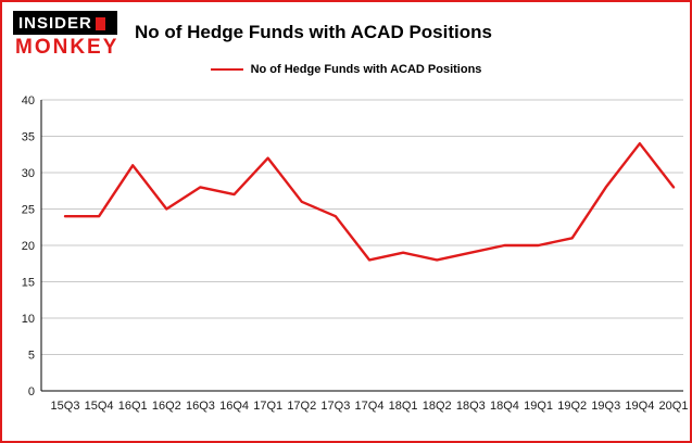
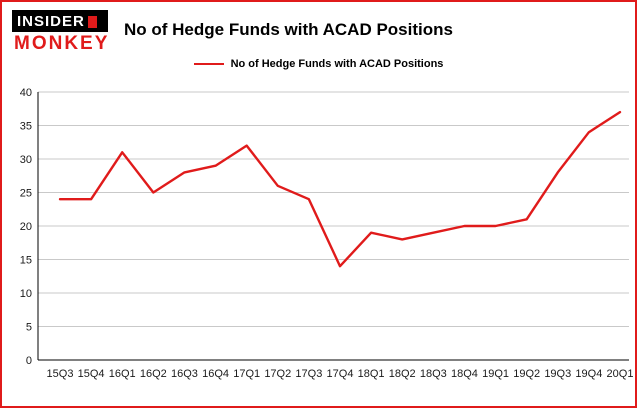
16Q4: 27 -> 29
17Q4: 18 -> 14
20Q1: 28 -> 37
